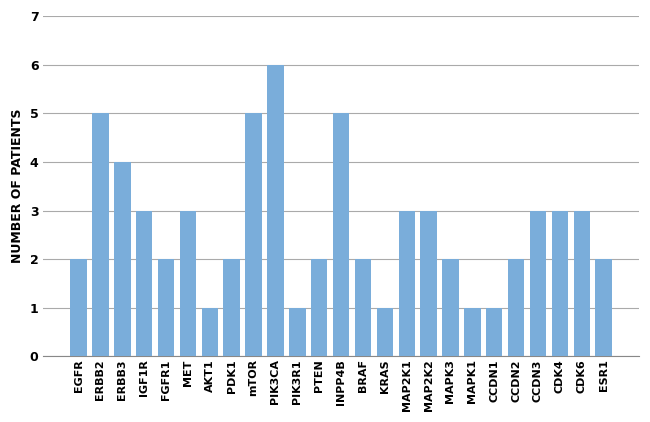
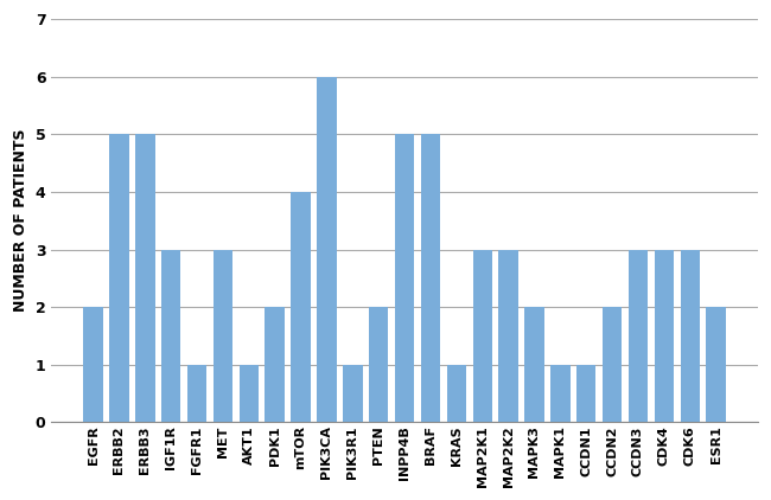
ERBB3: 4 -> 5
FGFR1: 2 -> 1
mTOR: 5 -> 4
BRAF: 2 -> 5
